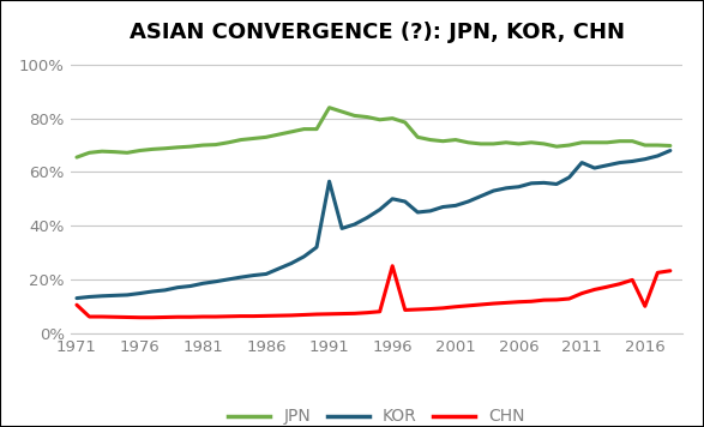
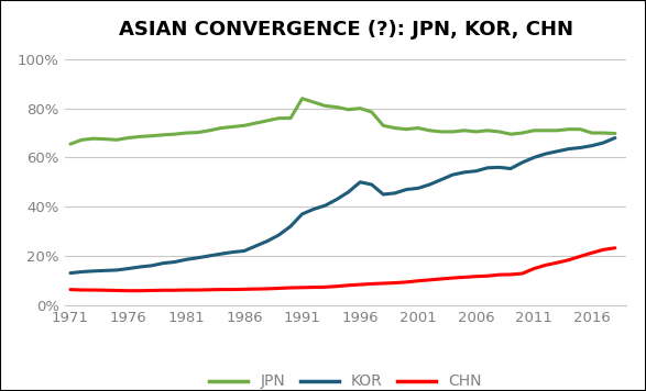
CHN/1971: 10.5% -> 6.3%
KOR/1991: 56.5% -> 37.0%
CHN/1996: 25.0% -> 8.3%
KOR/2011: 63.5% -> 60.0%
CHN/2016: 10.0% -> 21.2%
